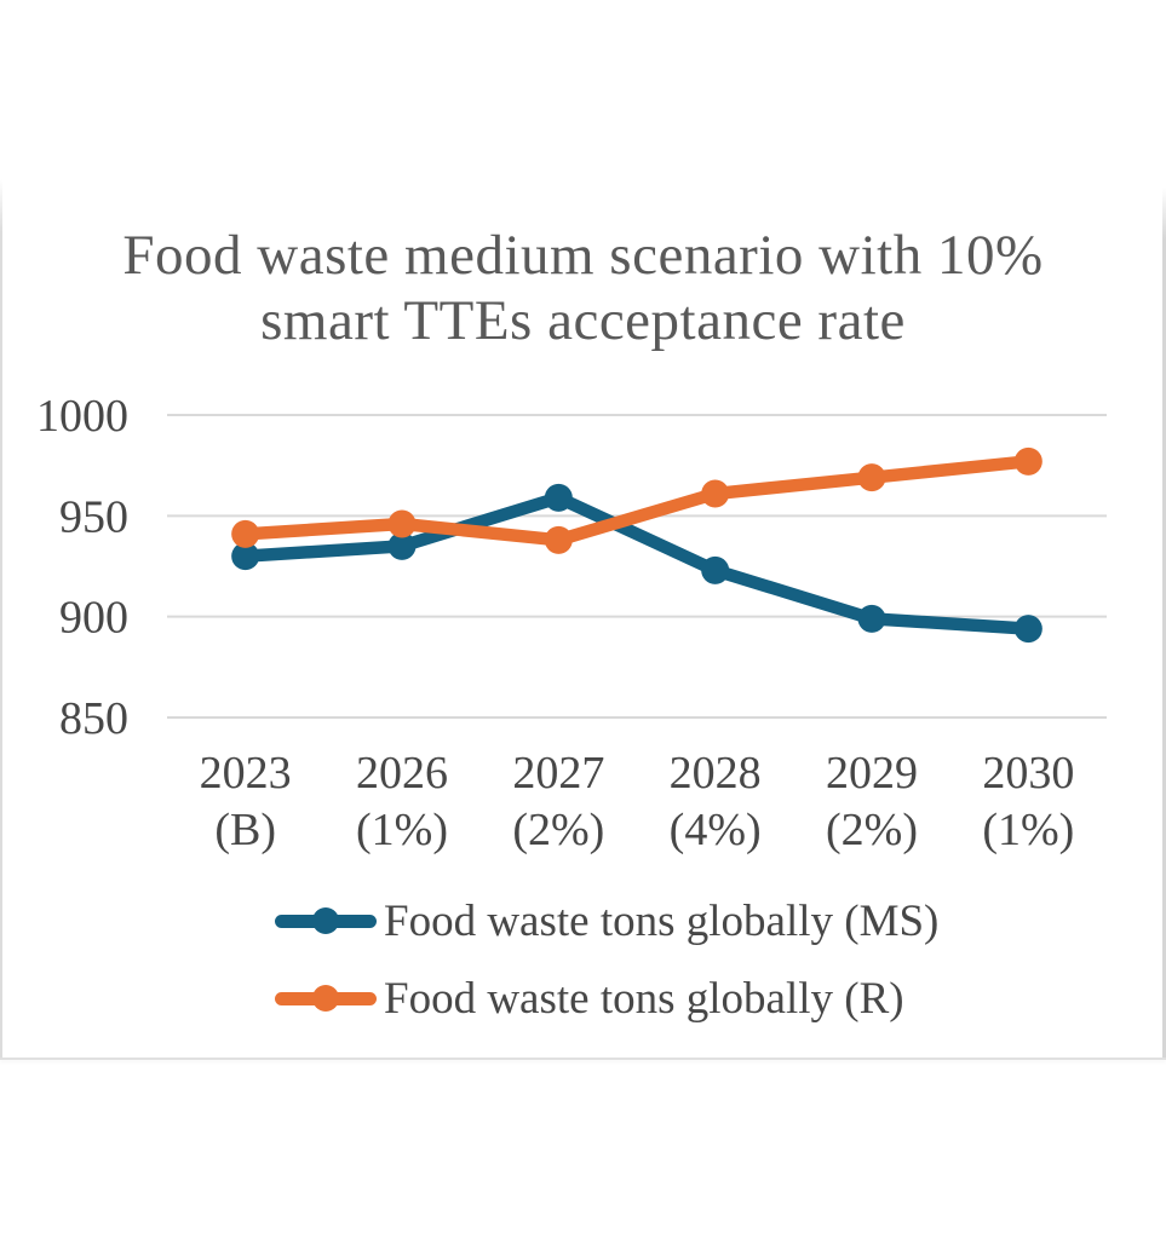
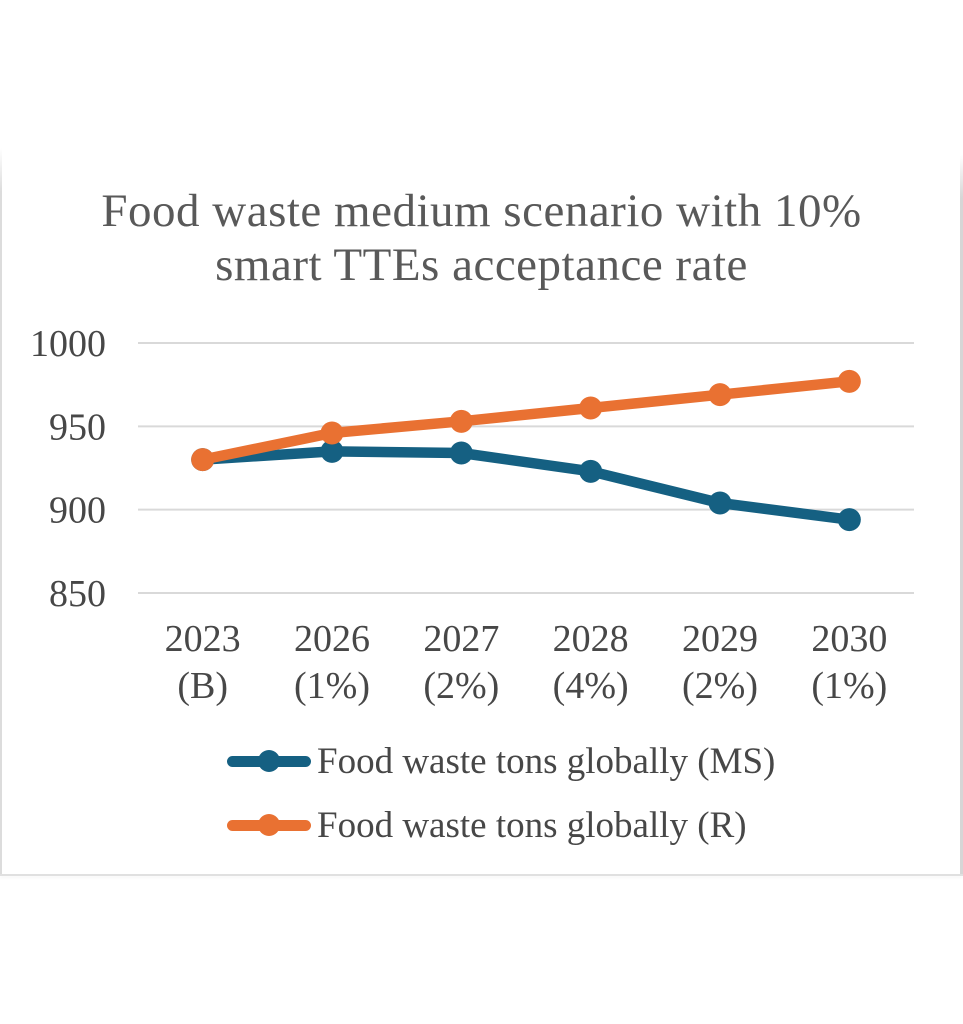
Food waste tons globally (R)/2023: 941 -> 930
Food waste tons globally (MS)/2027: 959 -> 934
Food waste tons globally (R)/2027: 938 -> 953
Food waste tons globally (MS)/2029: 899 -> 904
